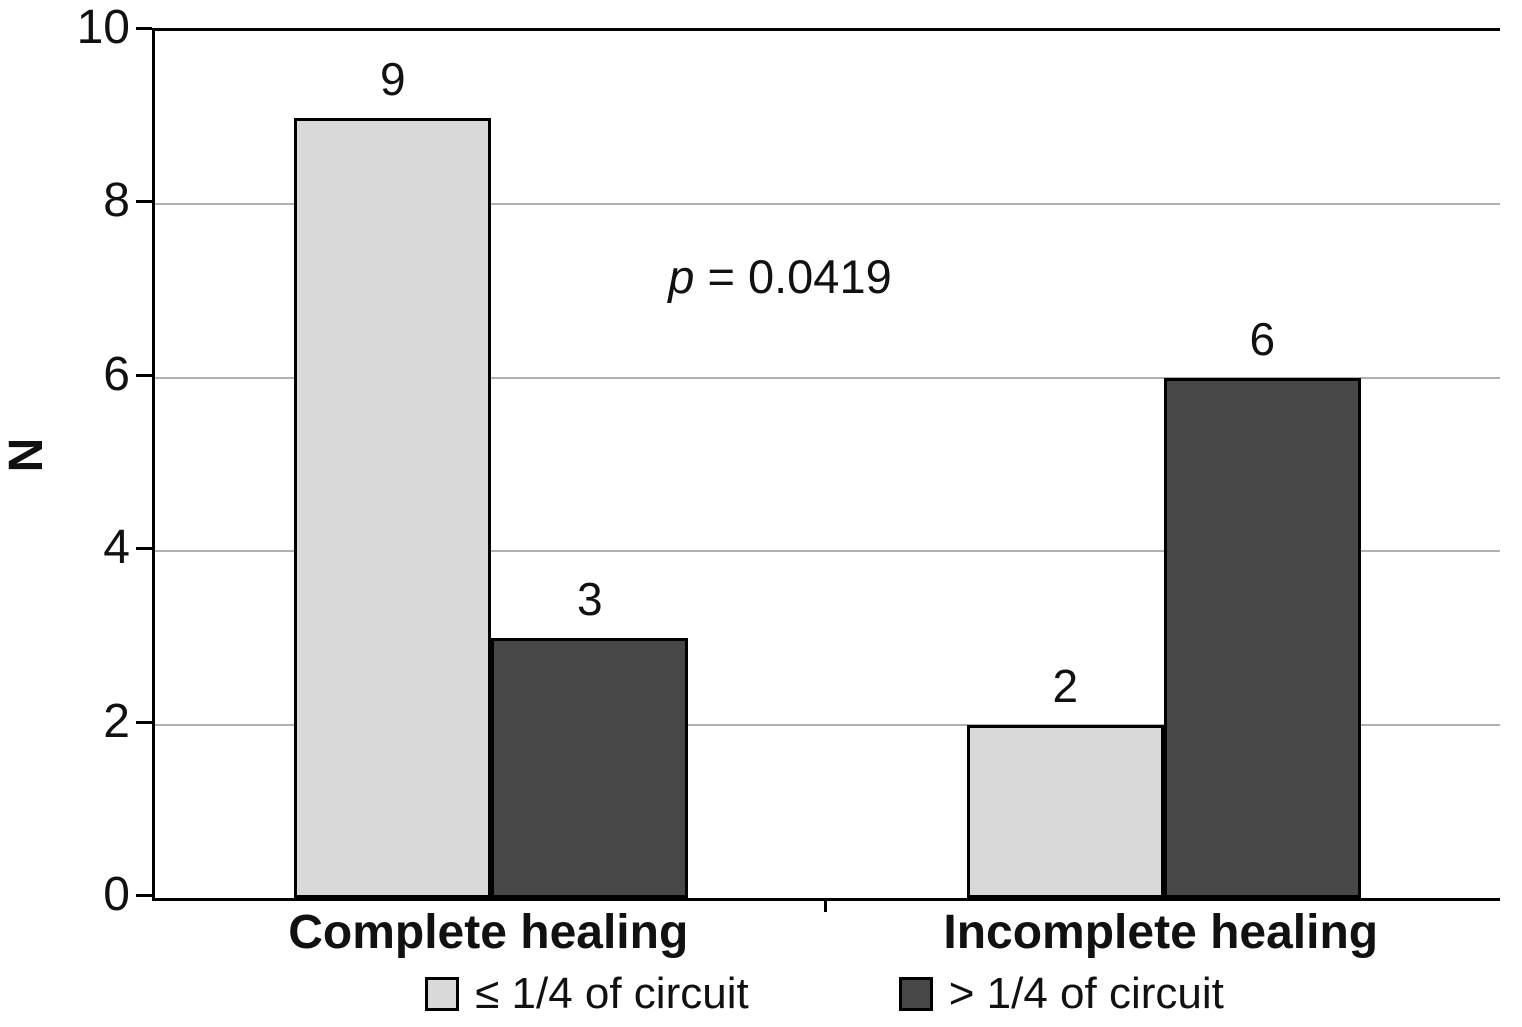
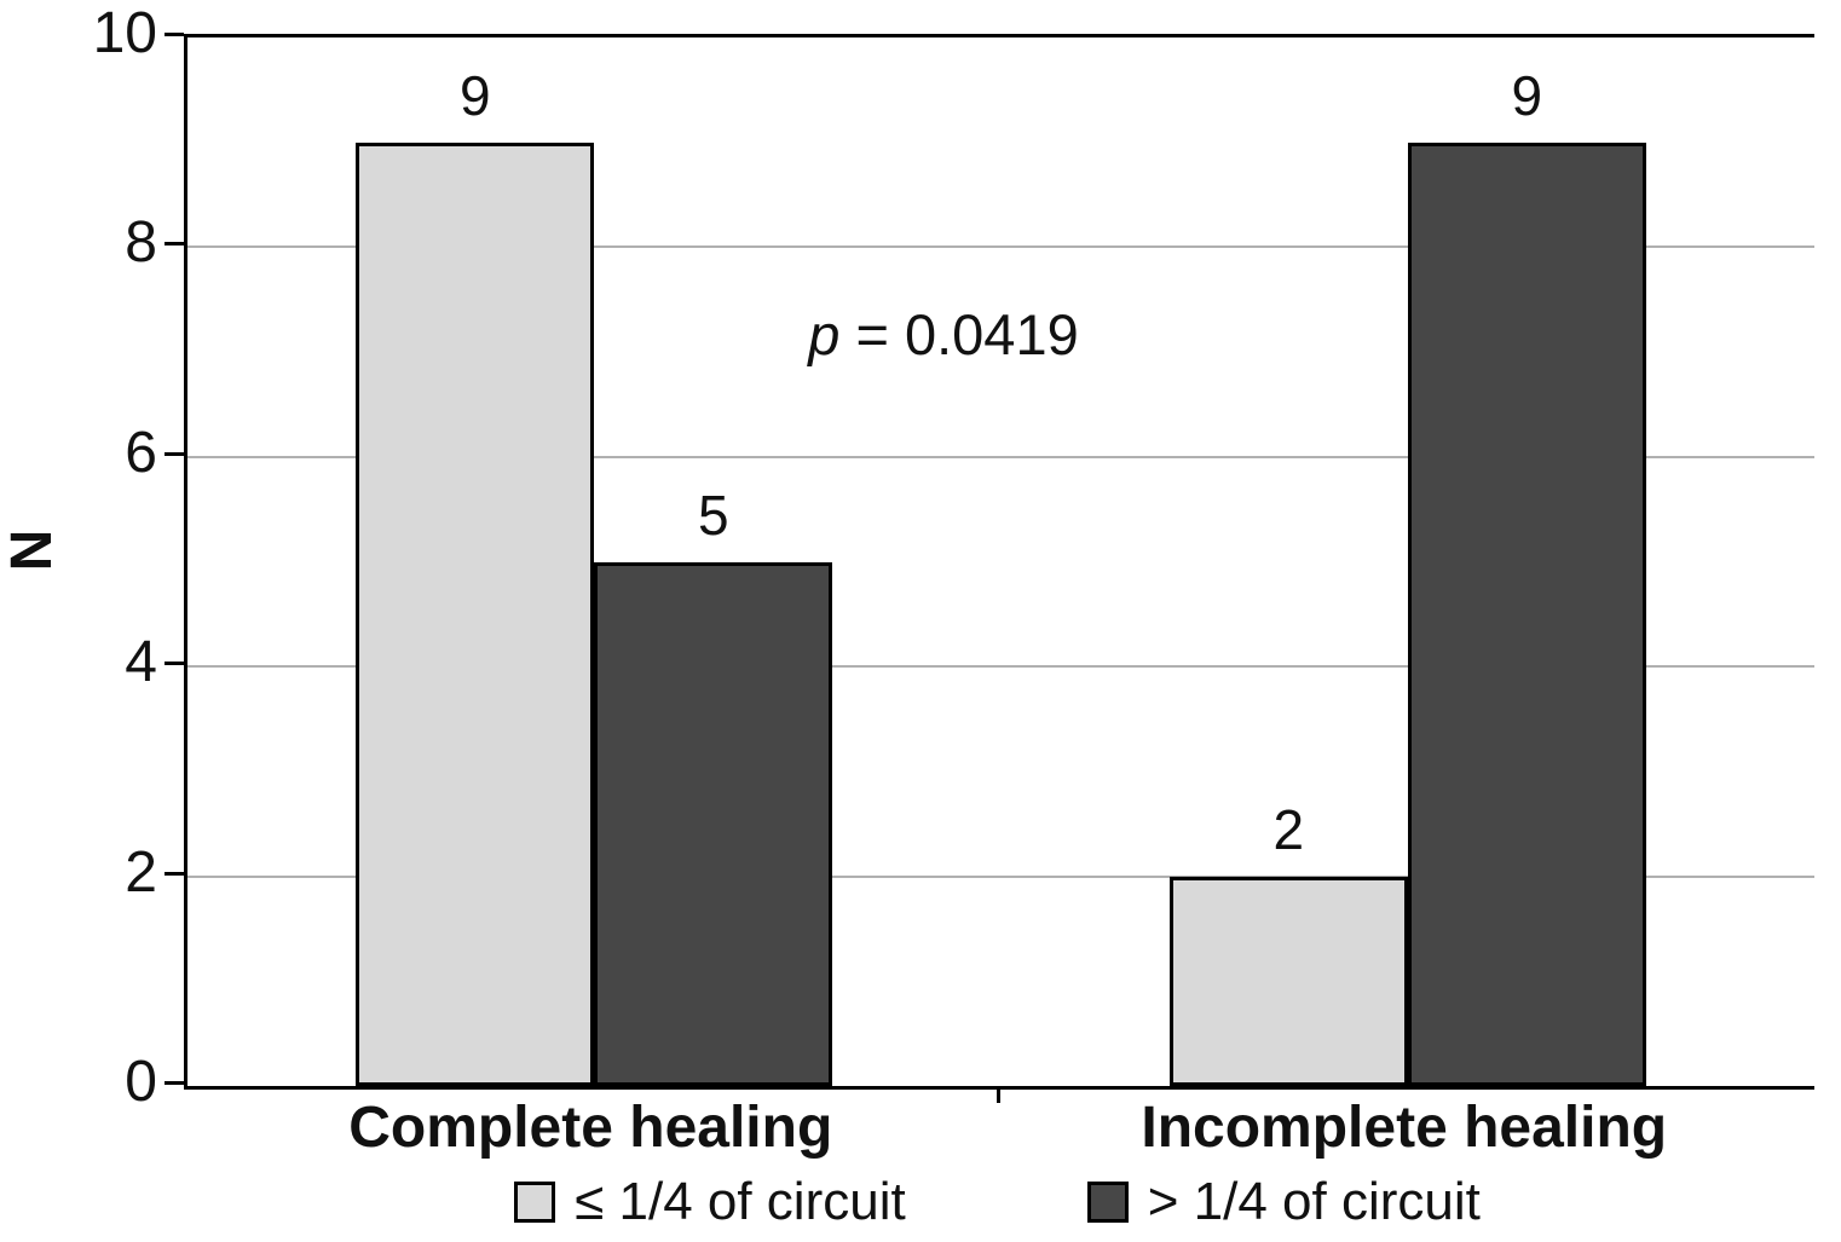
> 1/4 of circuit/Complete healing: 3 -> 5
> 1/4 of circuit/Incomplete healing: 6 -> 9
